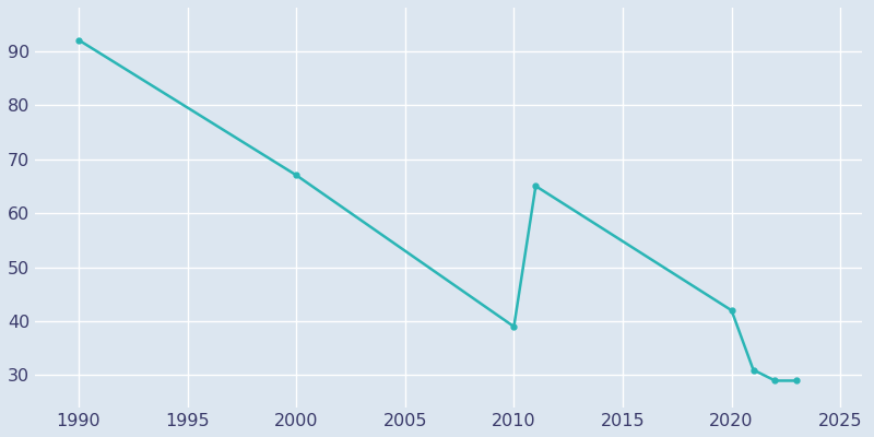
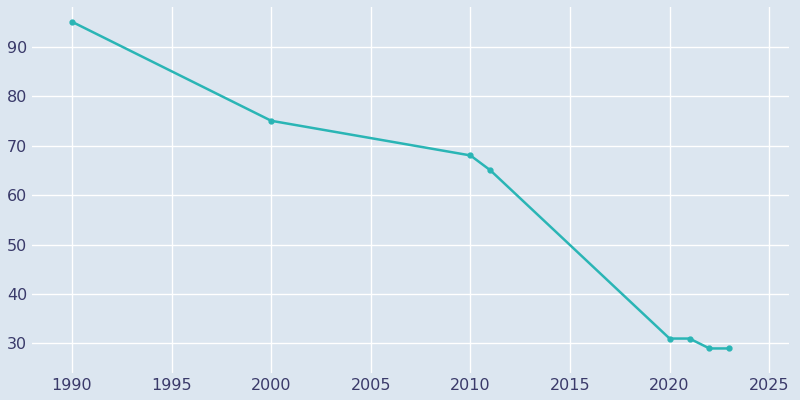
1990: 92 -> 95
2000: 67 -> 75
2010: 39 -> 68
2020: 42 -> 31
